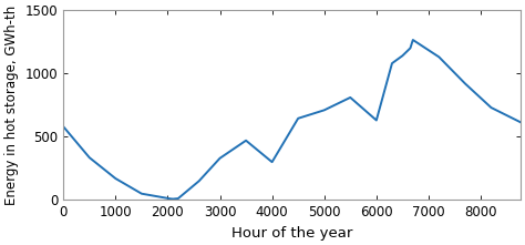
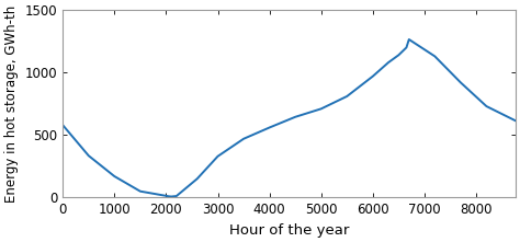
4000: 300 -> 560
6000: 630 -> 970
